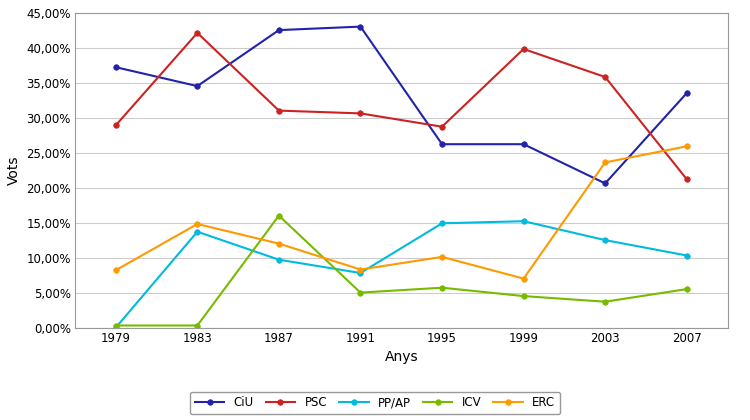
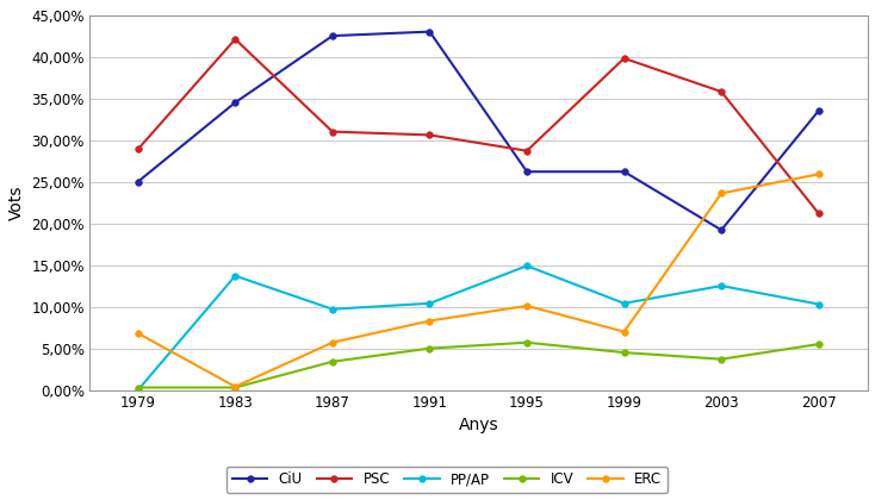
CiU/1979: 37,2% -> 25,0%
ERC/1979: 8,2% -> 6,8%
ERC/1983: 14,8% -> 0,4%
ICV/1987: 16,0% -> 3,4%
ERC/1987: 12,0% -> 5,7%
PP/AP/1991: 7,8% -> 10,4%
PP/AP/1999: 15,2% -> 10,4%
CiU/2003: 20,6% -> 19,2%
